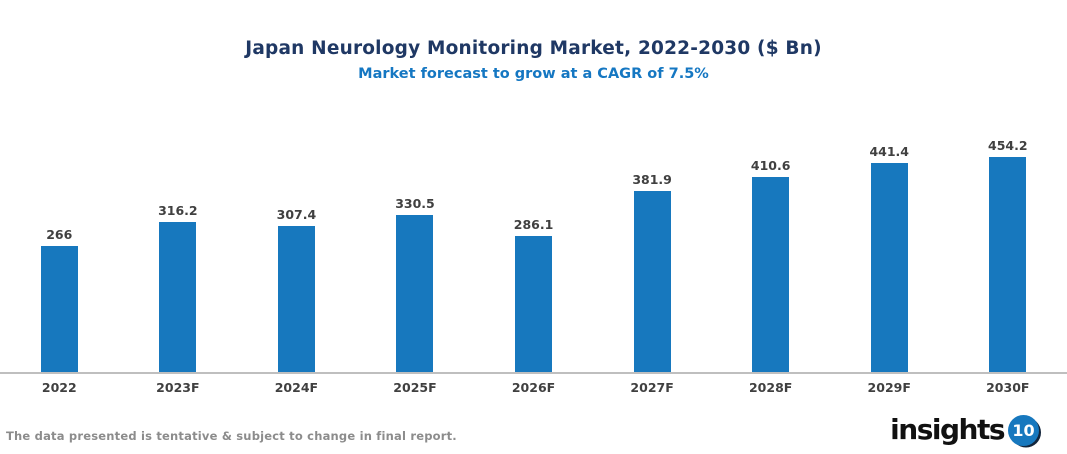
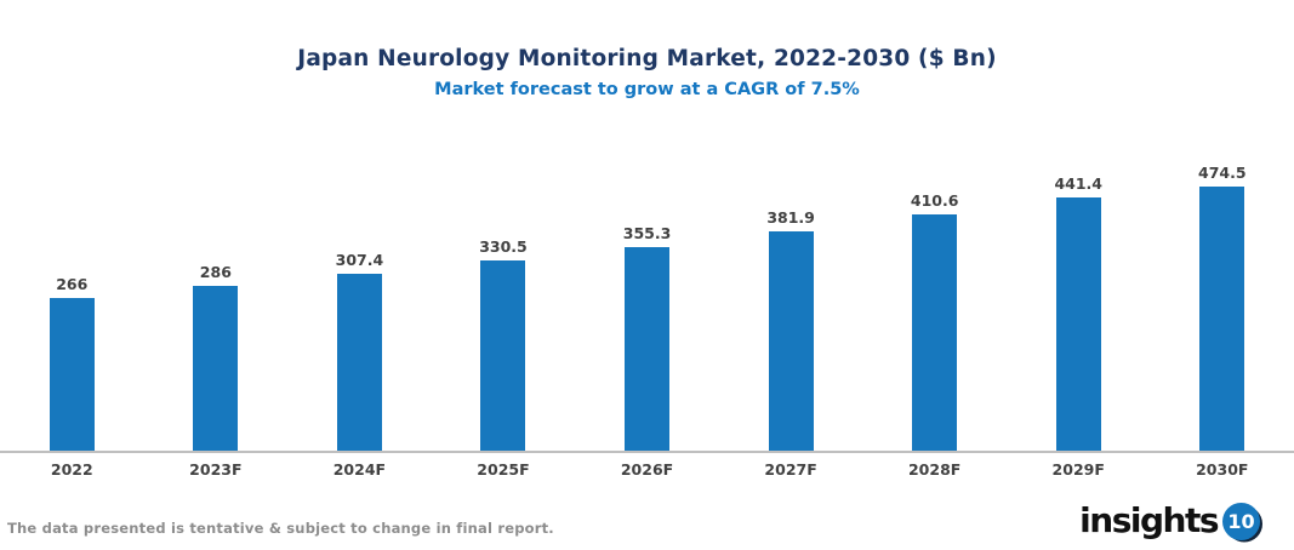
2023F: 316.2 -> 286
2026F: 286.1 -> 355.3
2030F: 454.2 -> 474.5
